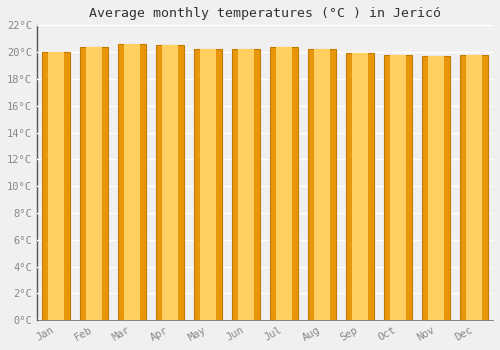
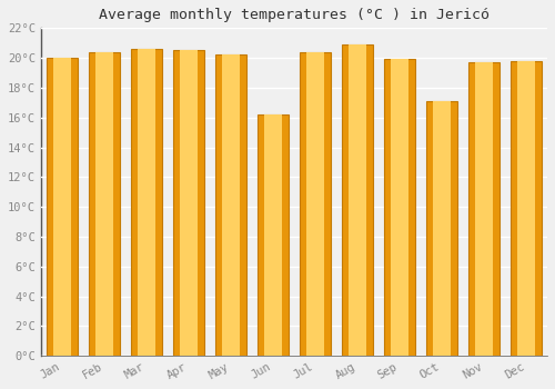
Jun: 20.2°C -> 16.2°C
Aug: 20.2°C -> 20.9°C
Oct: 19.8°C -> 17.1°C
